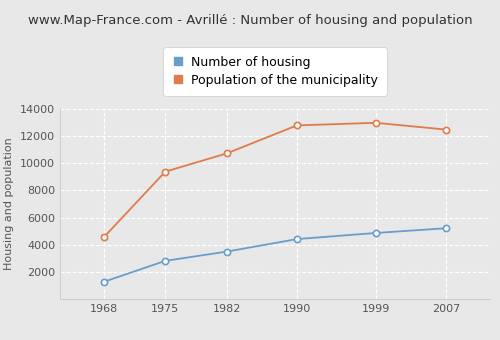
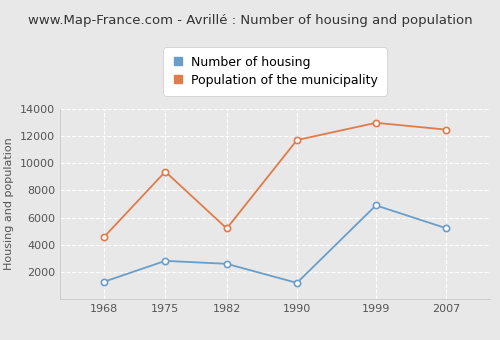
Number of housing/1982: 3500 -> 2600
Population of the municipality/1982: 10700 -> 5200
Number of housing/1990: 4400 -> 1200
Population of the municipality/1990: 12800 -> 11700
Number of housing/1999: 4900 -> 6900
